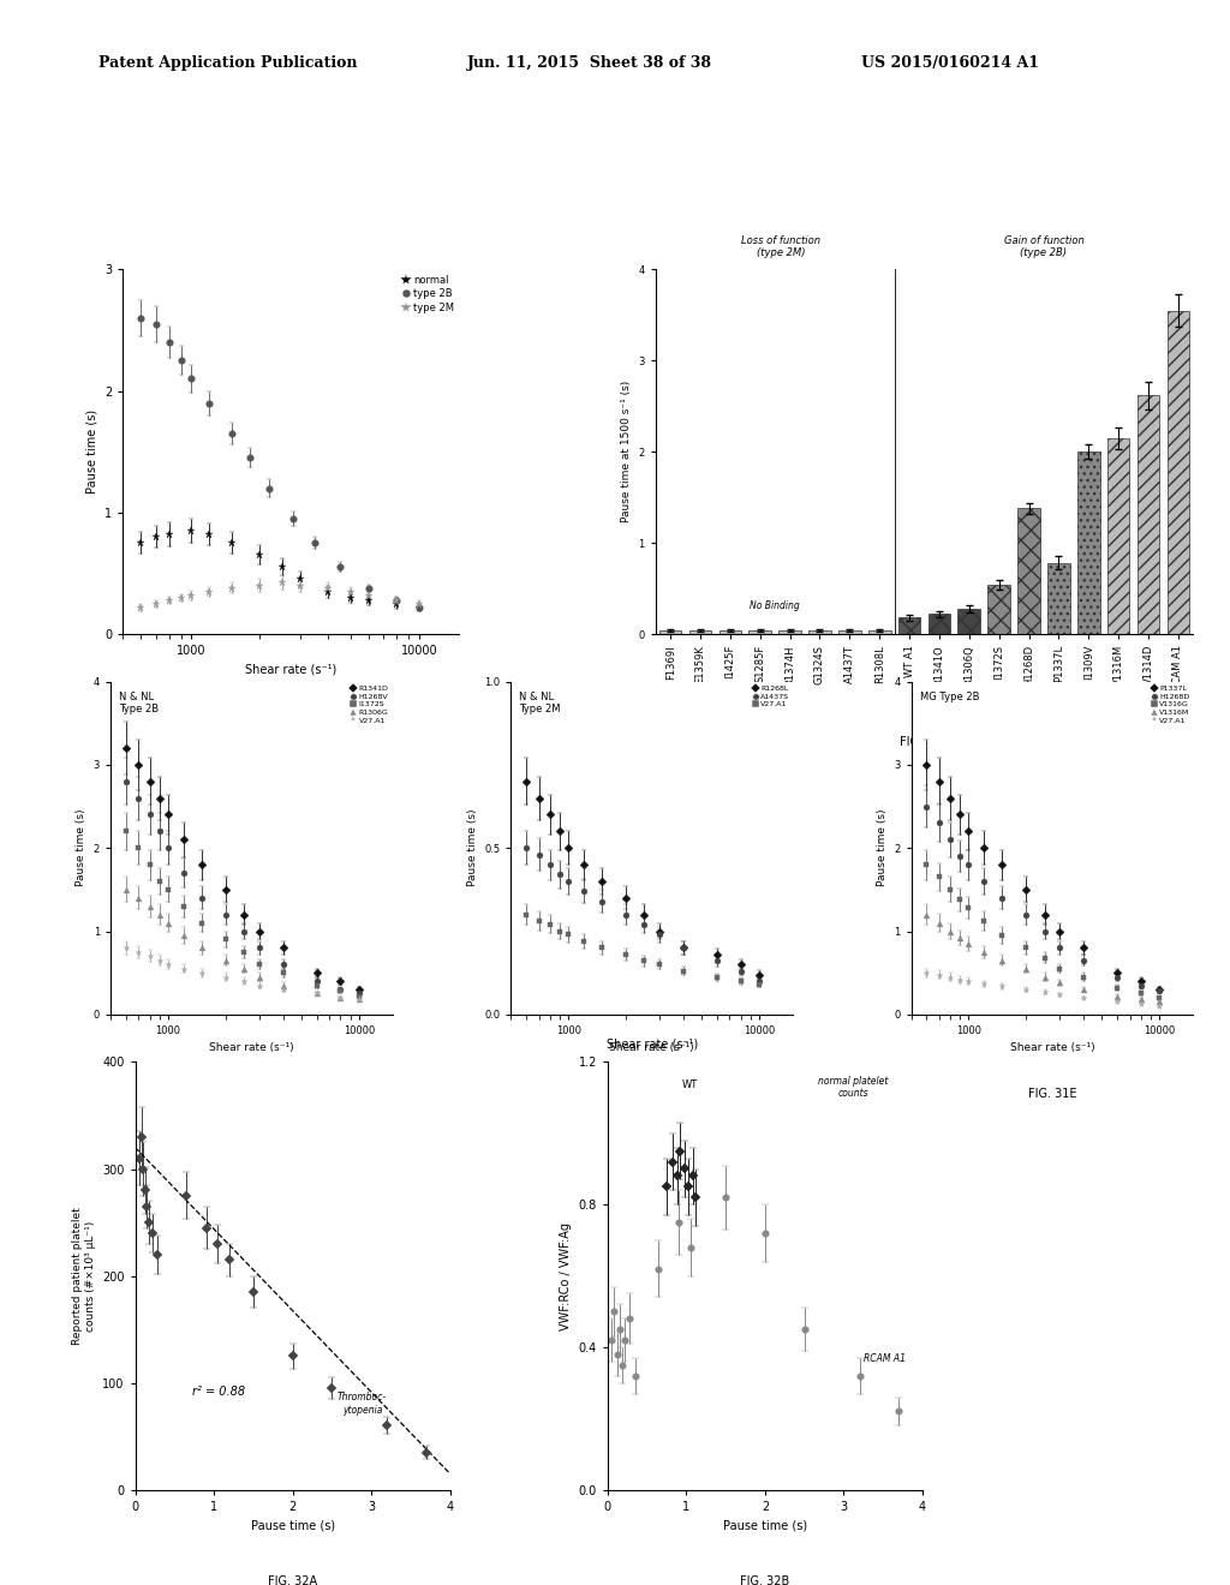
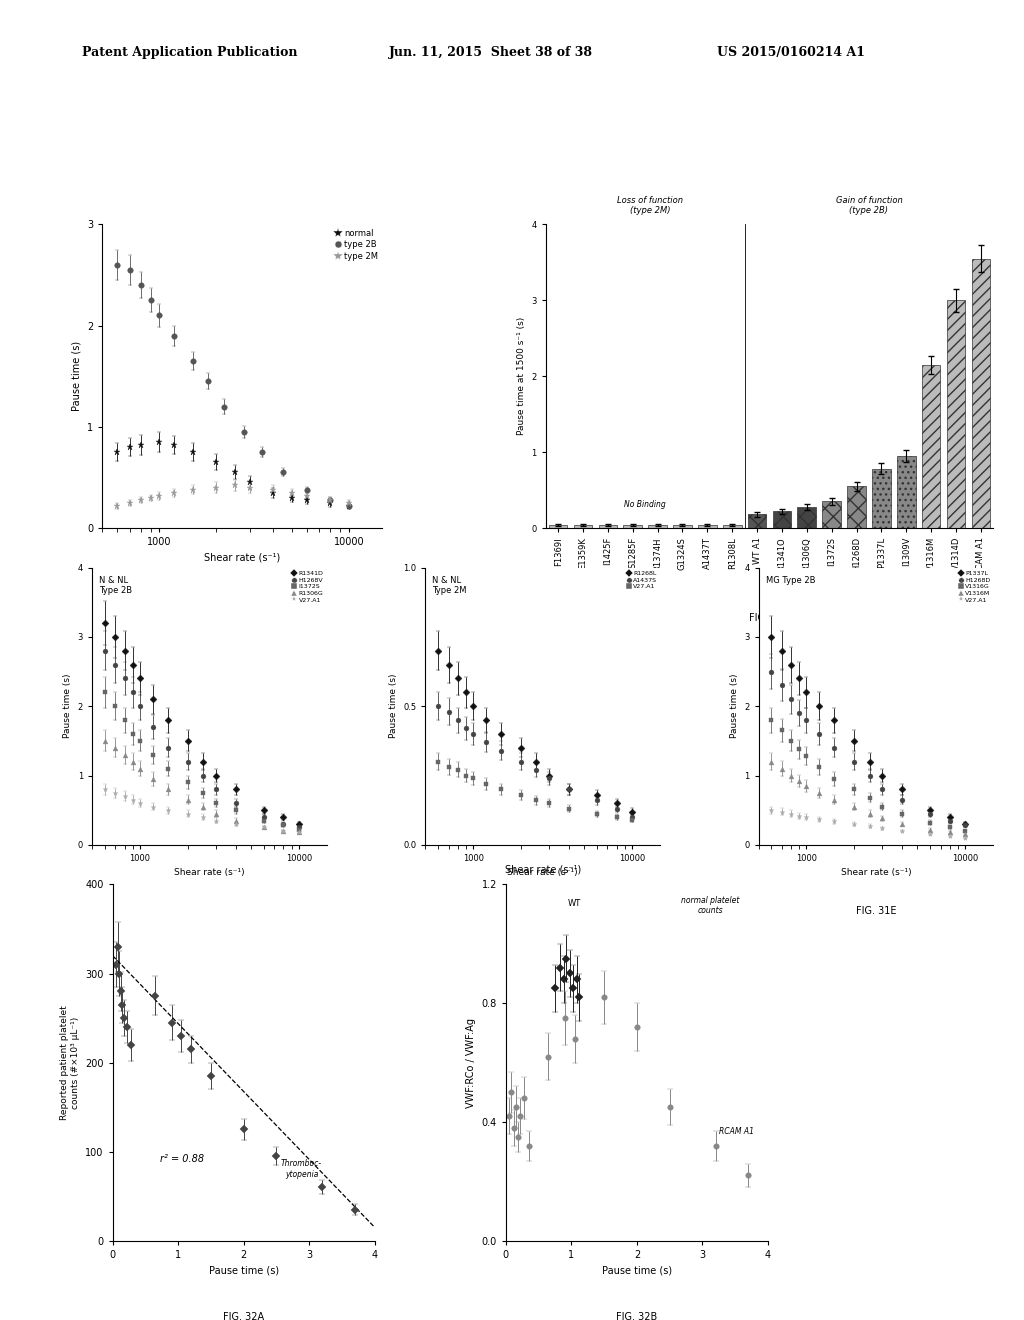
I1372S: 0.54 -> 0.35
H1268D: 1.38 -> 0.55
I1309V: 2.00 -> 0.95
V1314D: 2.62 -> 3.00
